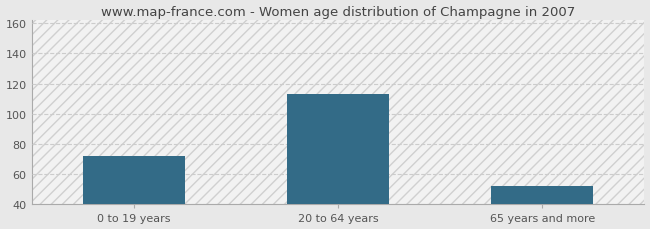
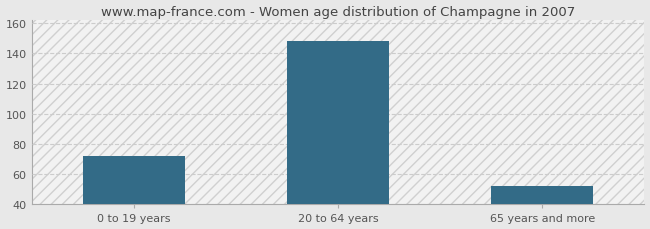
20 to 64 years: 113 -> 148
